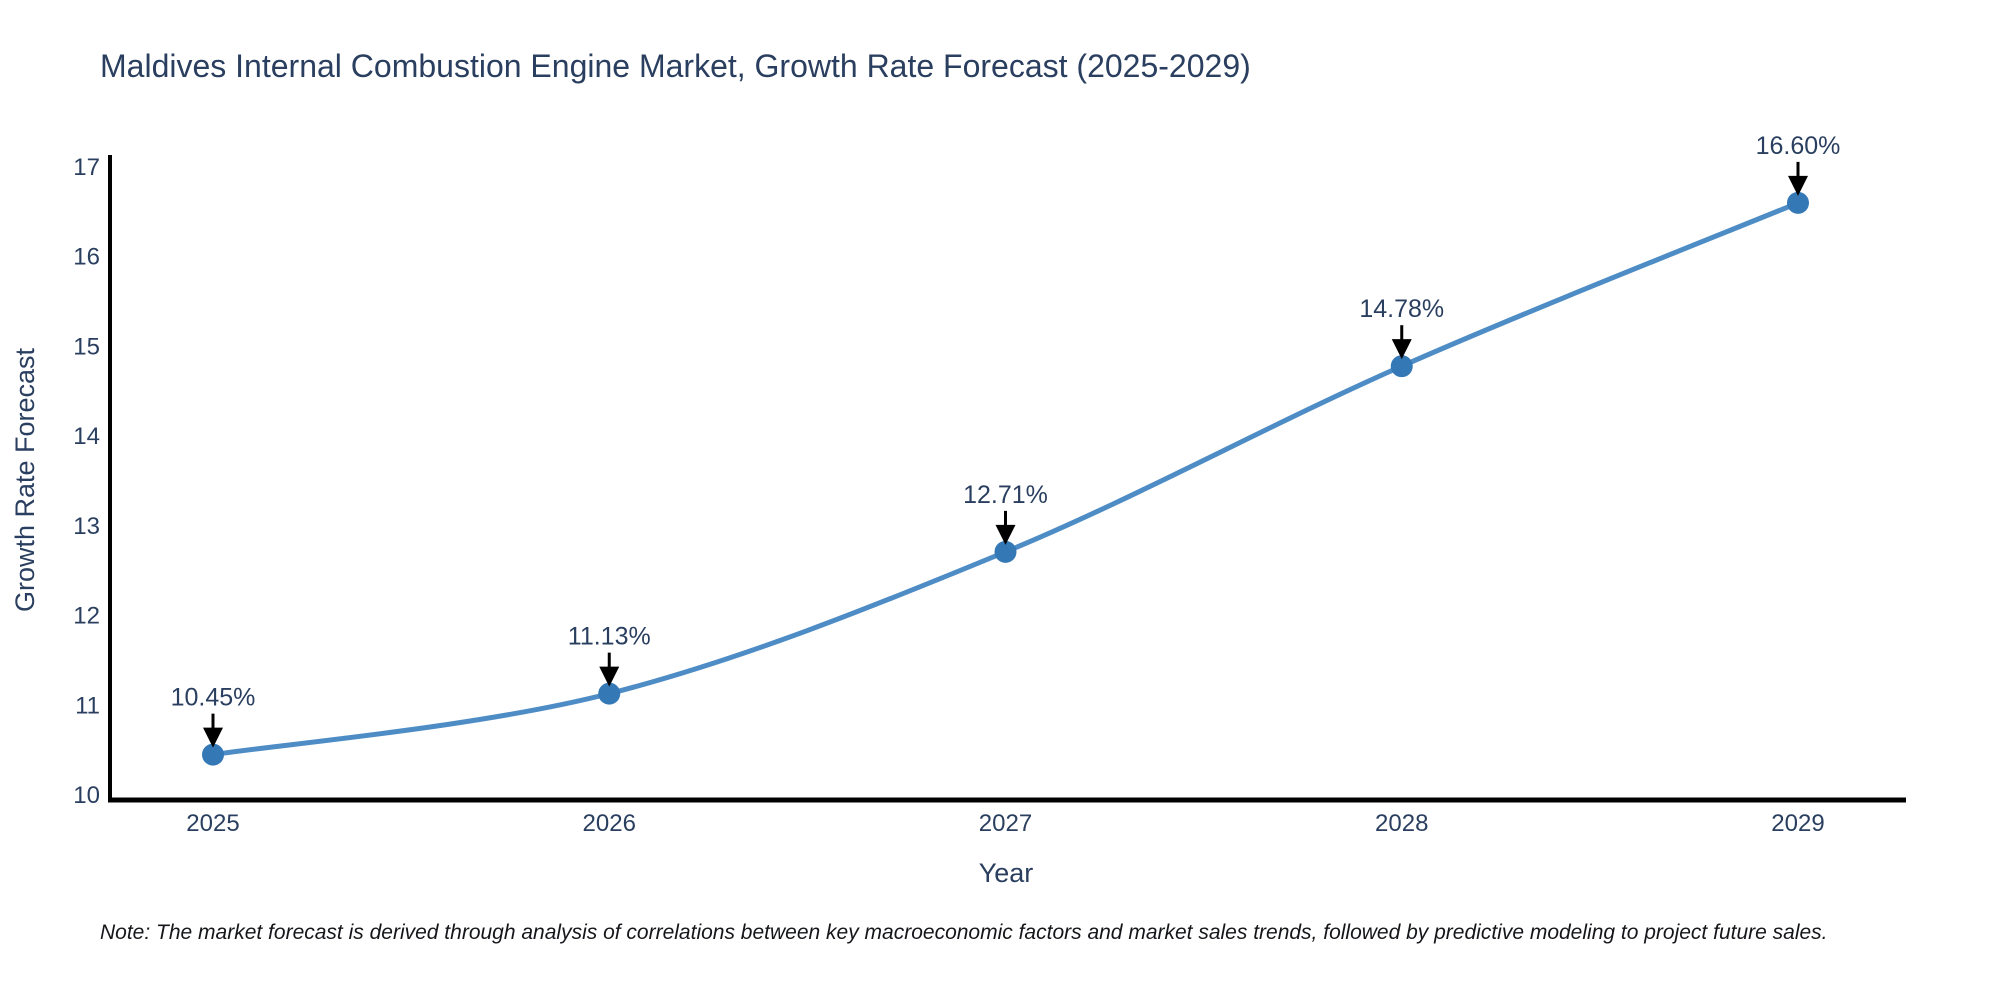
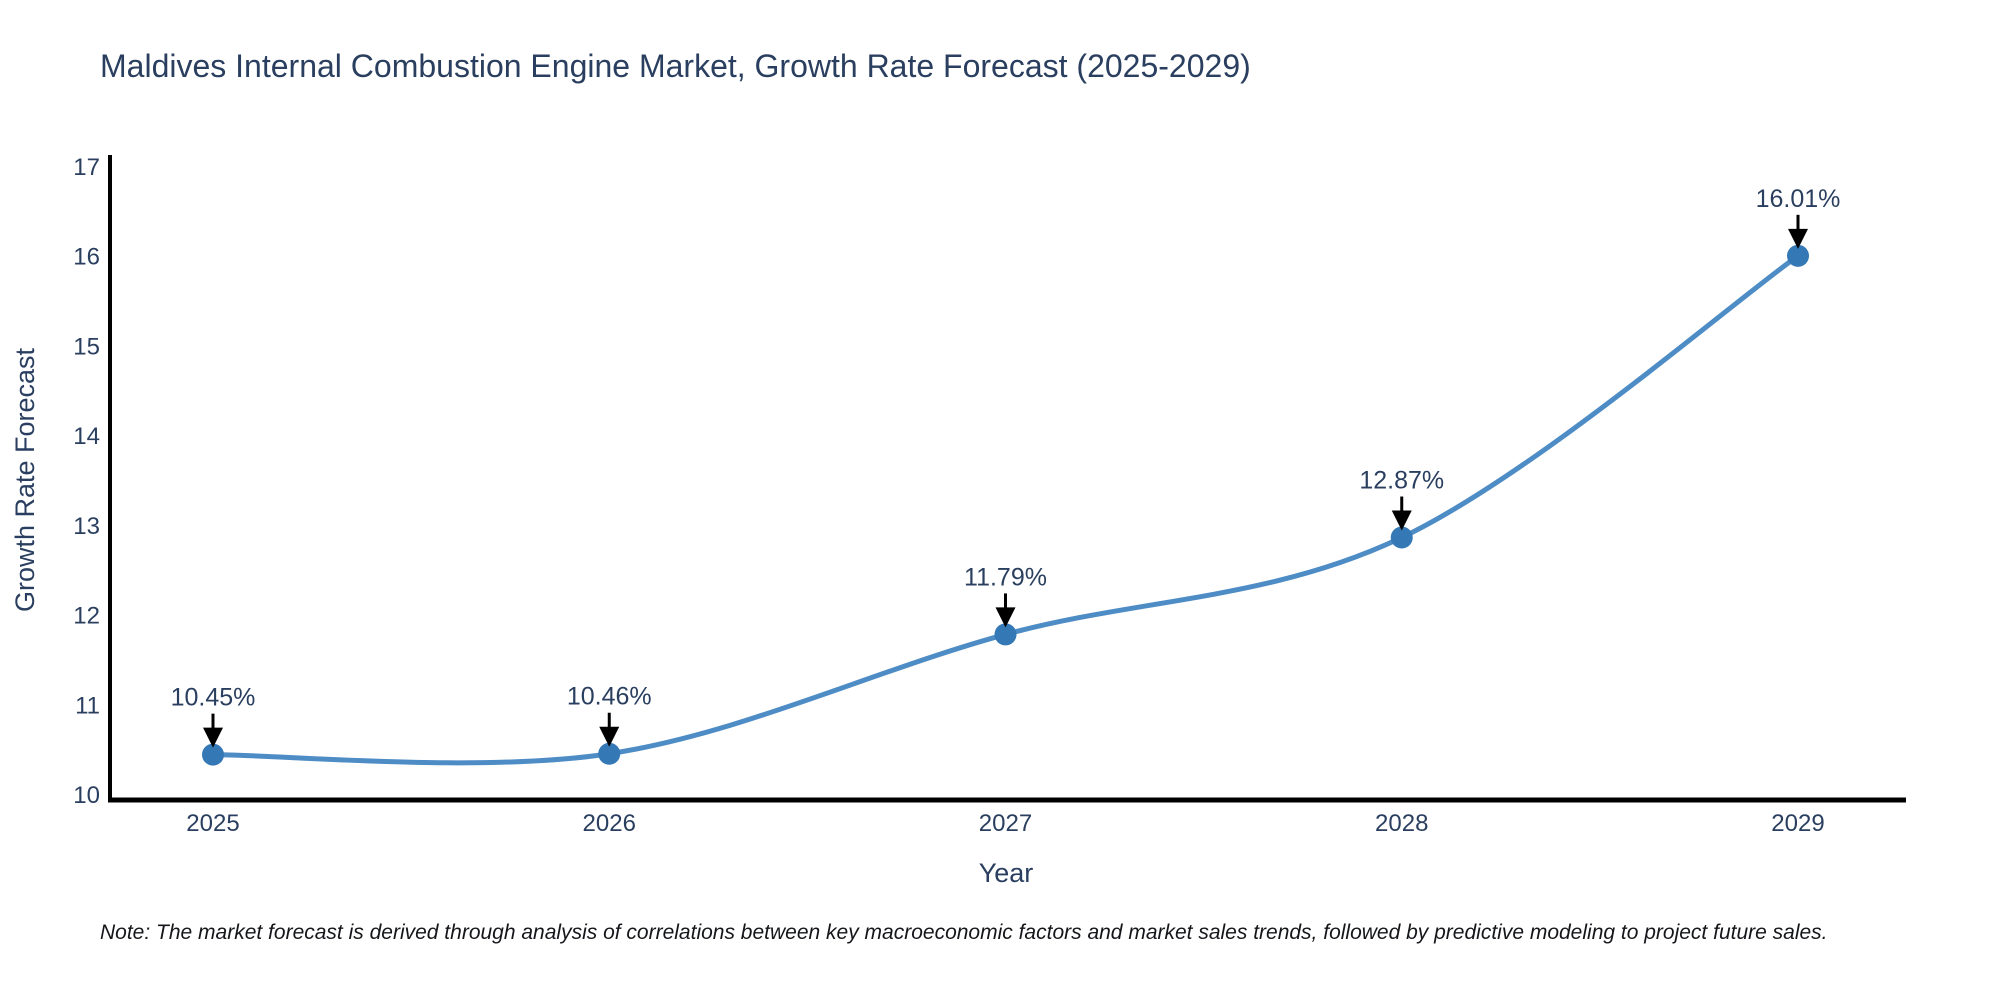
2026: 11.13% -> 10.46%
2027: 12.71% -> 11.79%
2028: 14.78% -> 12.87%
2029: 16.60% -> 16.01%
